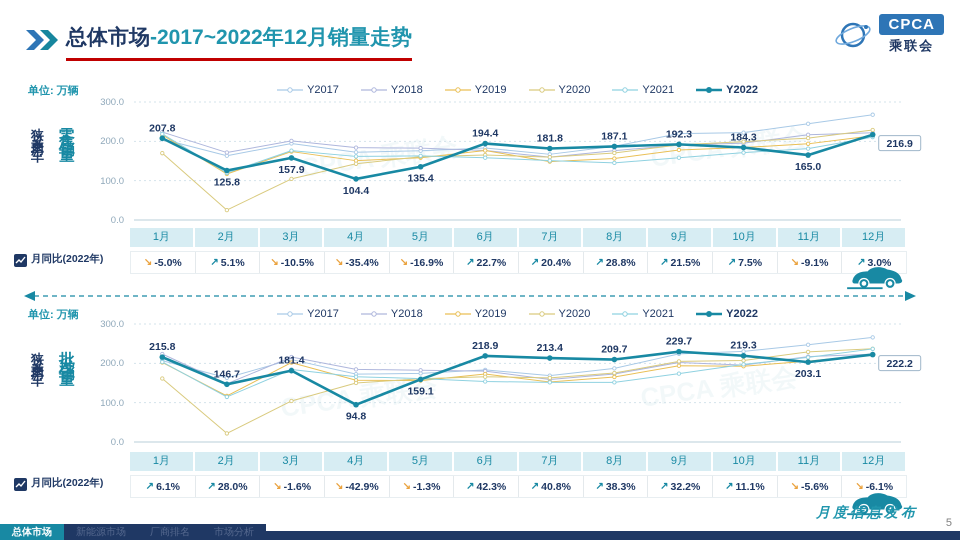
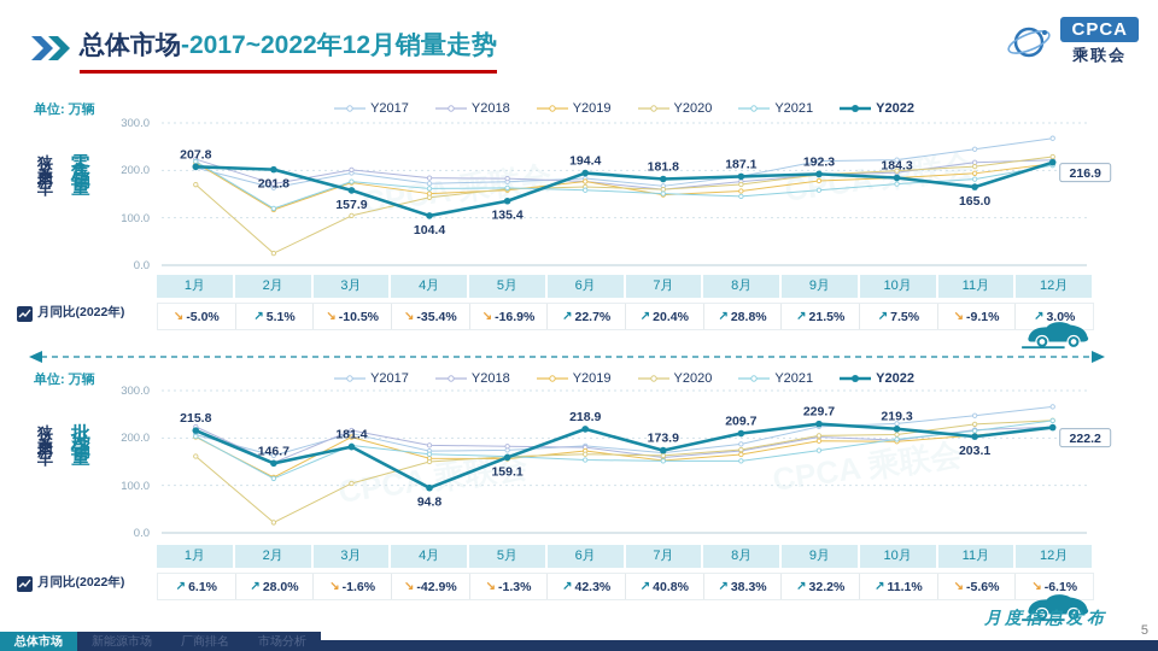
狭义乘用车零售销量/Y2022/2月: 125.8 -> 201.8
狭义乘用车批发销量/Y2022/7月: 213.4 -> 173.9
